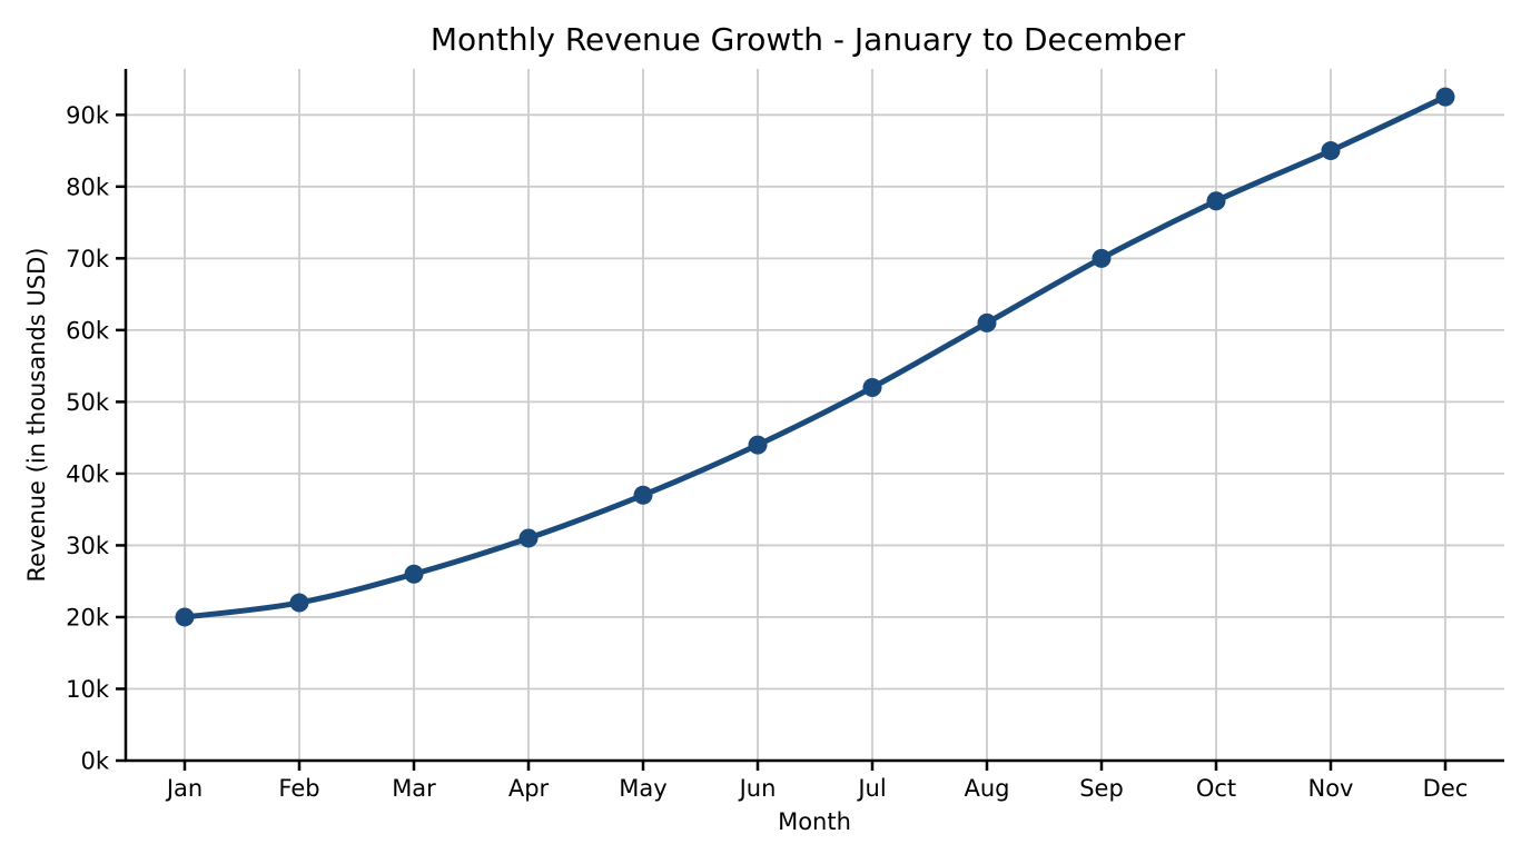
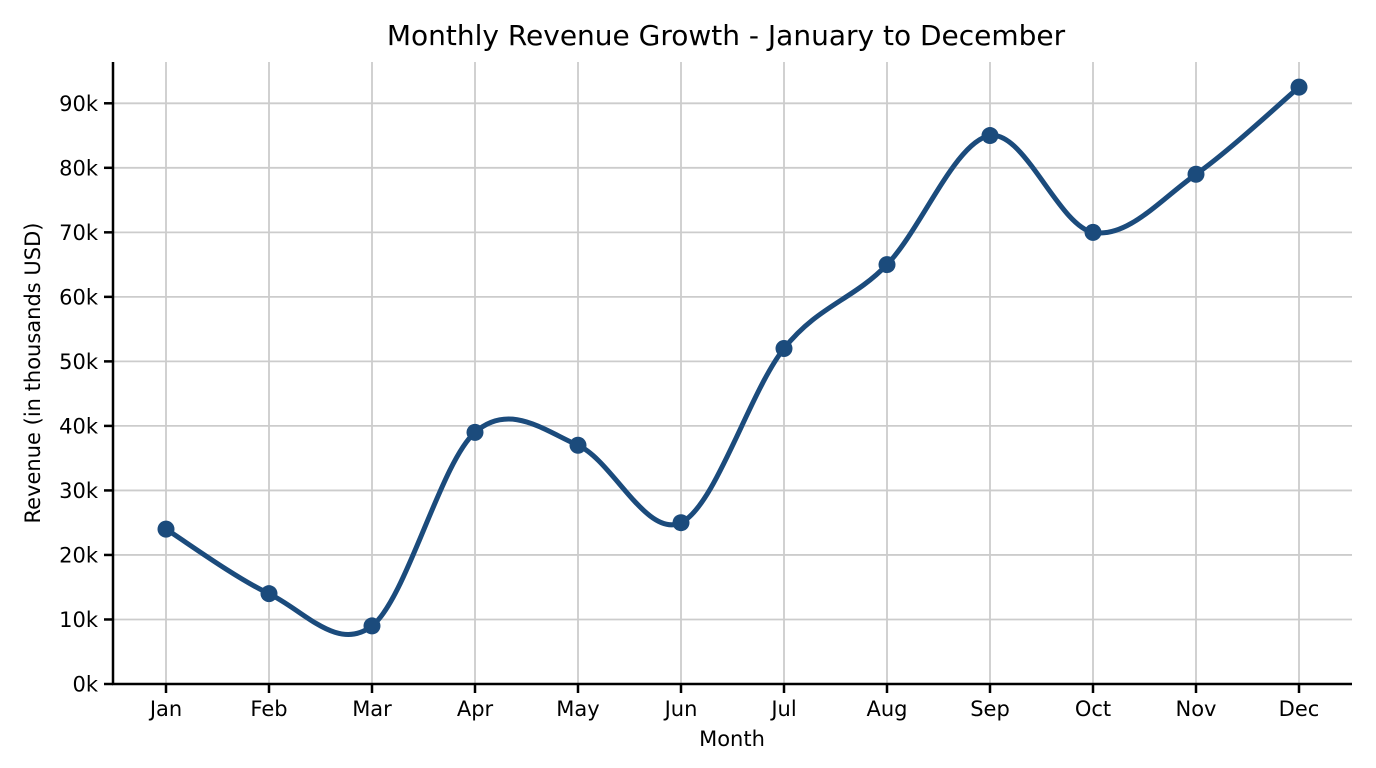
Jan: 20k -> 24k
Feb: 22k -> 14k
Mar: 26k -> 9k
Apr: 31k -> 39k
Jun: 44k -> 25k
Aug: 61k -> 65k
Sep: 70k -> 85k
Oct: 78k -> 70k
Nov: 85k -> 79k
